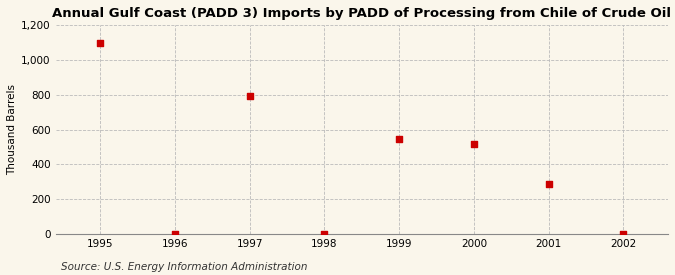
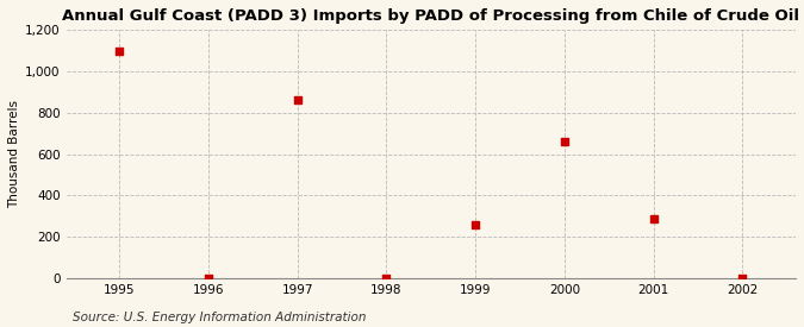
1997: 800 -> 860
1999: 540 -> 260
2000: 520 -> 660
